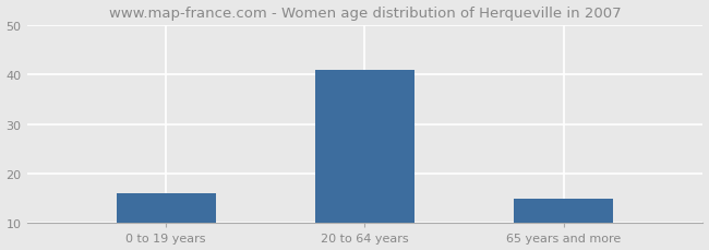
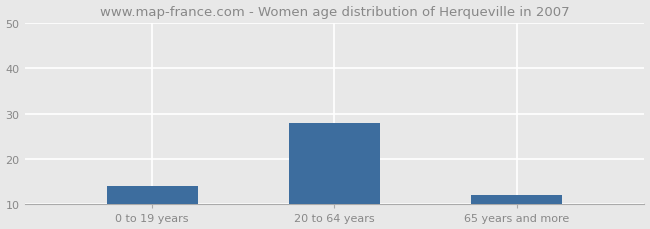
0 to 19 years: 16 -> 14
20 to 64 years: 41 -> 28
65 years and more: 15 -> 12
